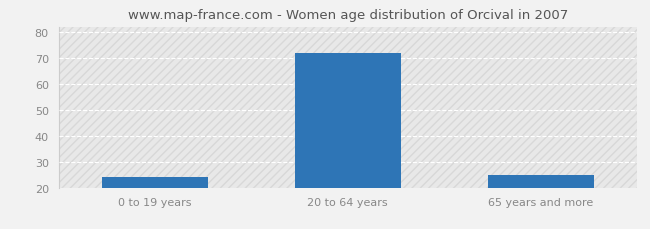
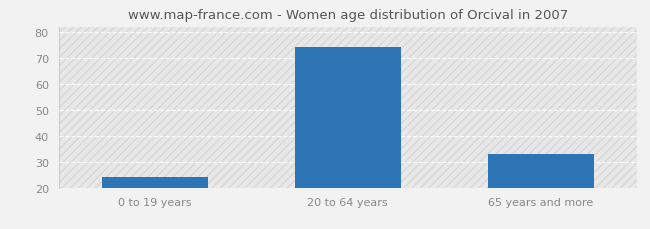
20 to 64 years: 72 -> 74
65 years and more: 25 -> 33
